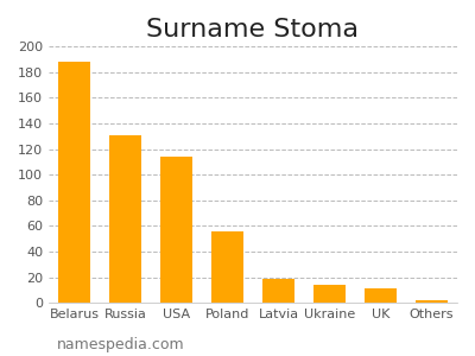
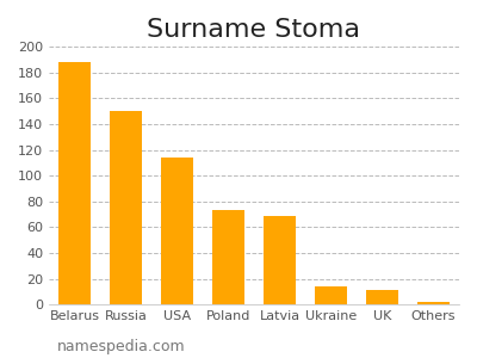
Russia: 131 -> 150
Poland: 56 -> 73
Latvia: 19 -> 69
